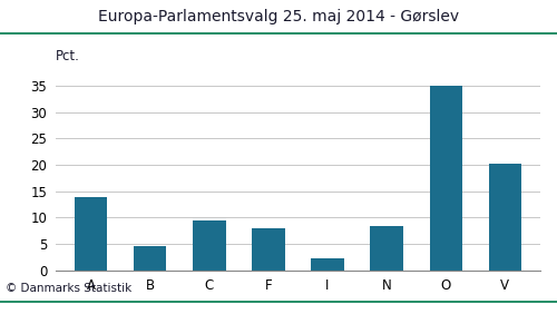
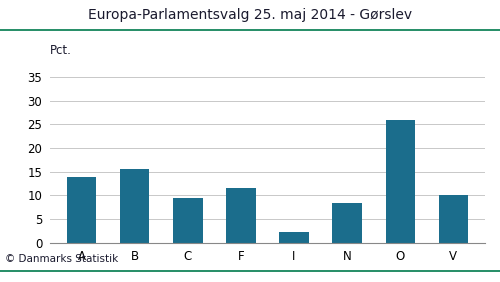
B: 4.5 -> 15.5
F: 7.9 -> 11.5
O: 35.0 -> 26.0
V: 20.3 -> 10.0
